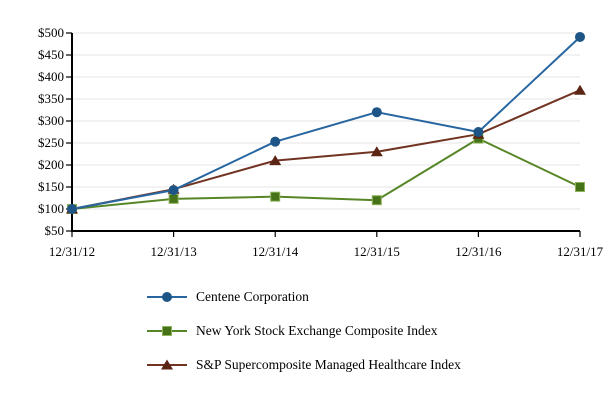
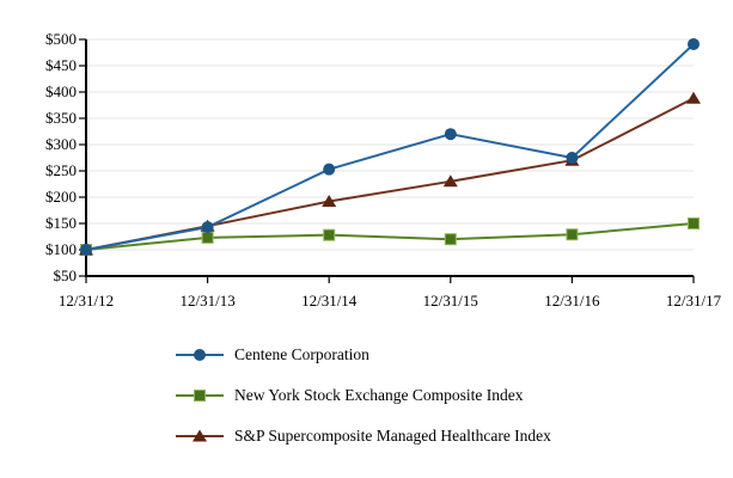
S&P Supercomposite Managed Healthcare Index/12/31/14: $210 -> $190
New York Stock Exchange Composite Index/12/31/16: $260 -> $130
S&P Supercomposite Managed Healthcare Index/12/31/17: $370 -> $390
